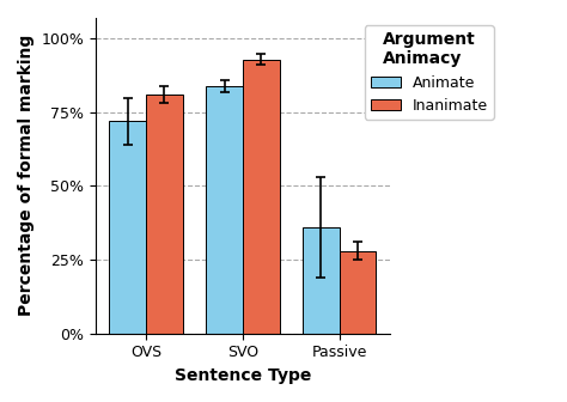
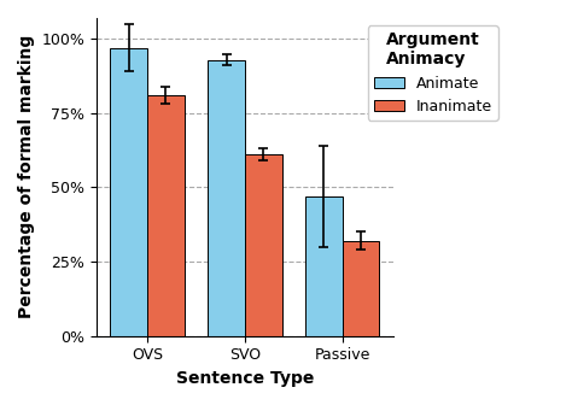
Animate/OVS: 72% -> 97%
Animate/SVO: 84% -> 93%
Inanimate/SVO: 93% -> 61%
Animate/Passive: 36% -> 47%
Inanimate/Passive: 28% -> 32%
